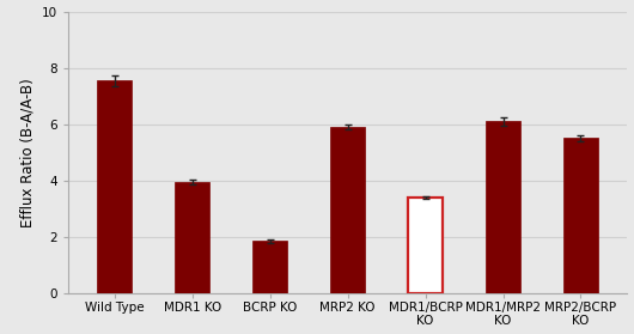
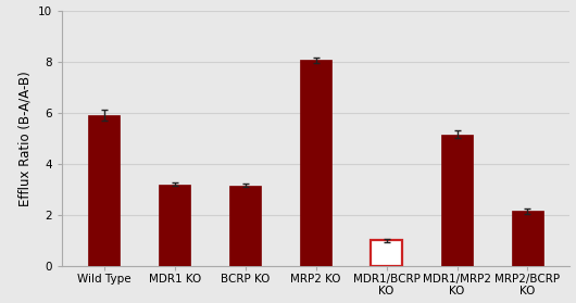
Wild Type: 7.55 -> 5.90
MDR1 KO: 3.95 -> 3.20
BCRP KO: 1.85 -> 3.15
MRP2 KO: 5.90 -> 8.05
MDR1/BCRP KO: 3.40 -> 1.00
MDR1/MRP2 KO: 6.10 -> 5.15
MRP2/BCRP KO: 5.50 -> 2.15
